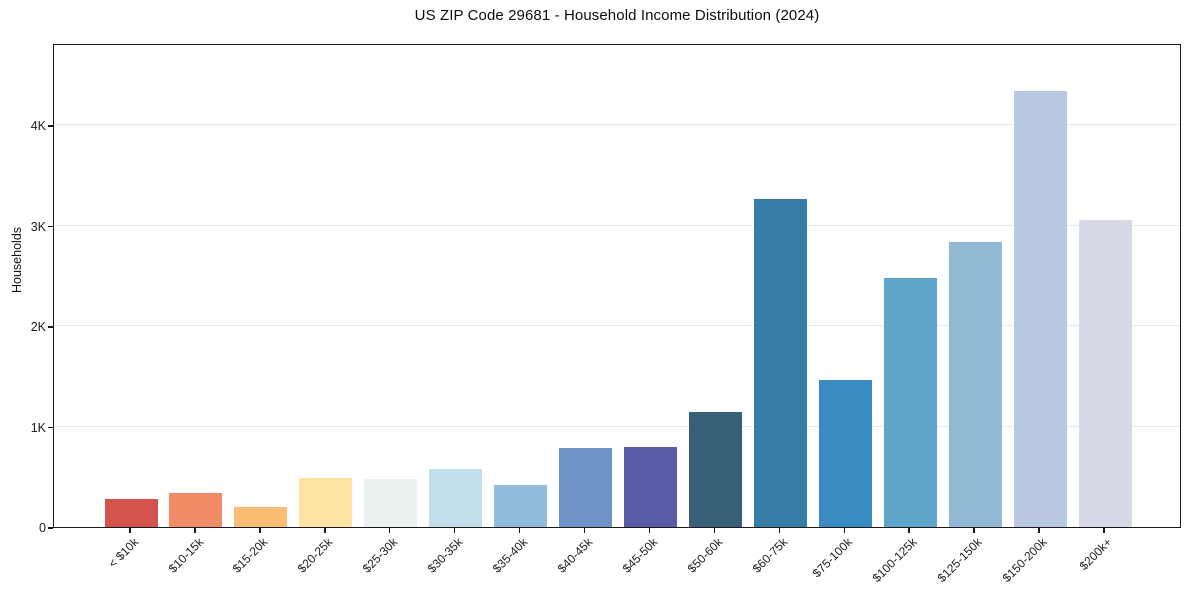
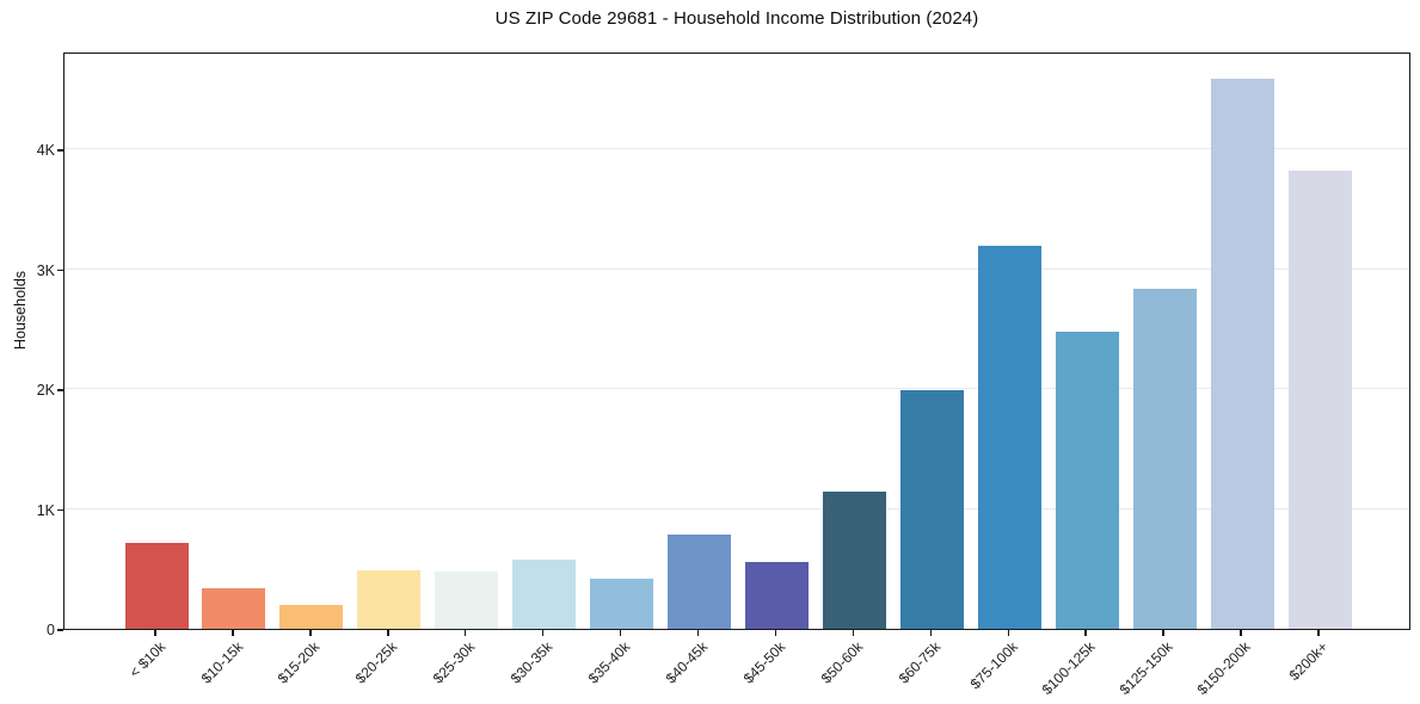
< $10k: 0.28K -> 0.72K
$45-50k: 0.80K -> 0.56K
$60-75k: 3.26K -> 1.99K
$75-100k: 1.46K -> 3.19K
$150-200k: 4.34K -> 4.59K
$200k+: 3.05K -> 3.82K
